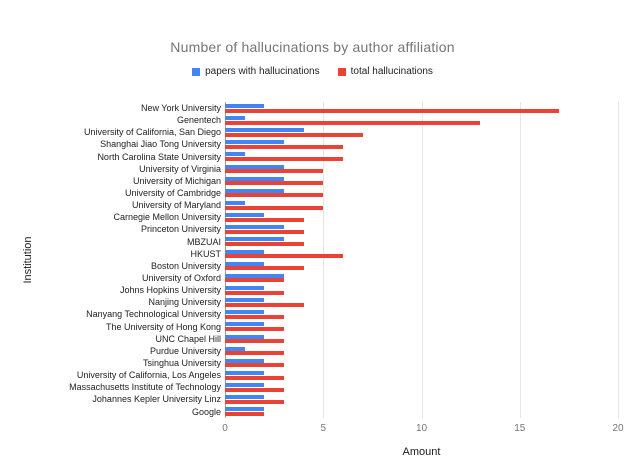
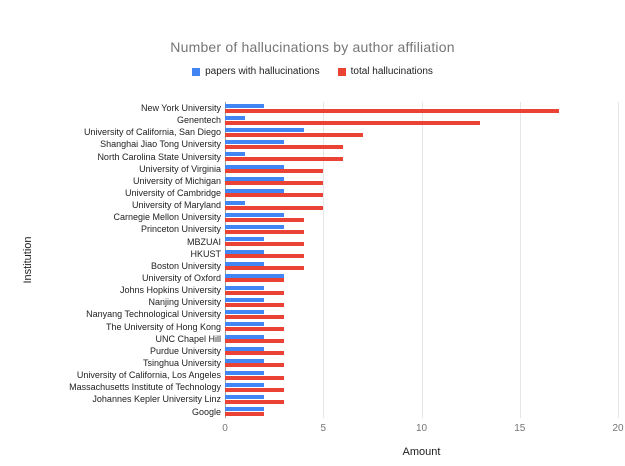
papers with hallucinations/Carnegie Mellon University: 2 -> 3
papers with hallucinations/MBZUAI: 3 -> 2
total hallucinations/HKUST: 6 -> 4
total hallucinations/Nanjing University: 4 -> 3
papers with hallucinations/Purdue University: 1 -> 2
